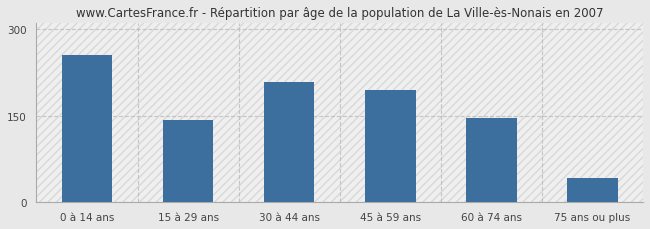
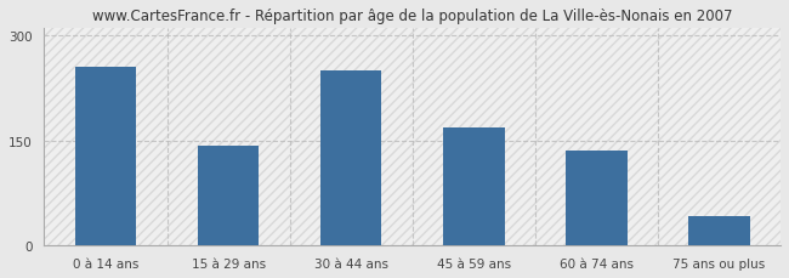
30 à 44 ans: 208 -> 250
45 à 59 ans: 194 -> 168
60 à 74 ans: 146 -> 135
